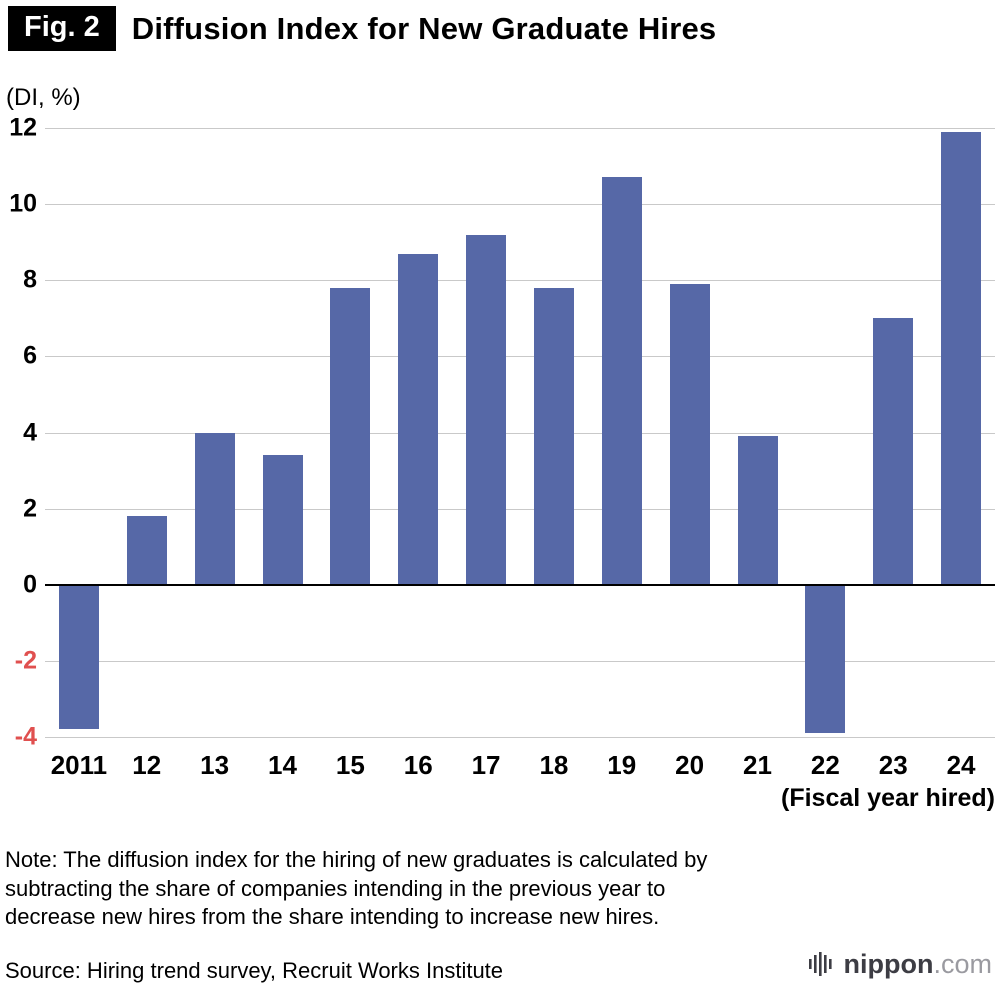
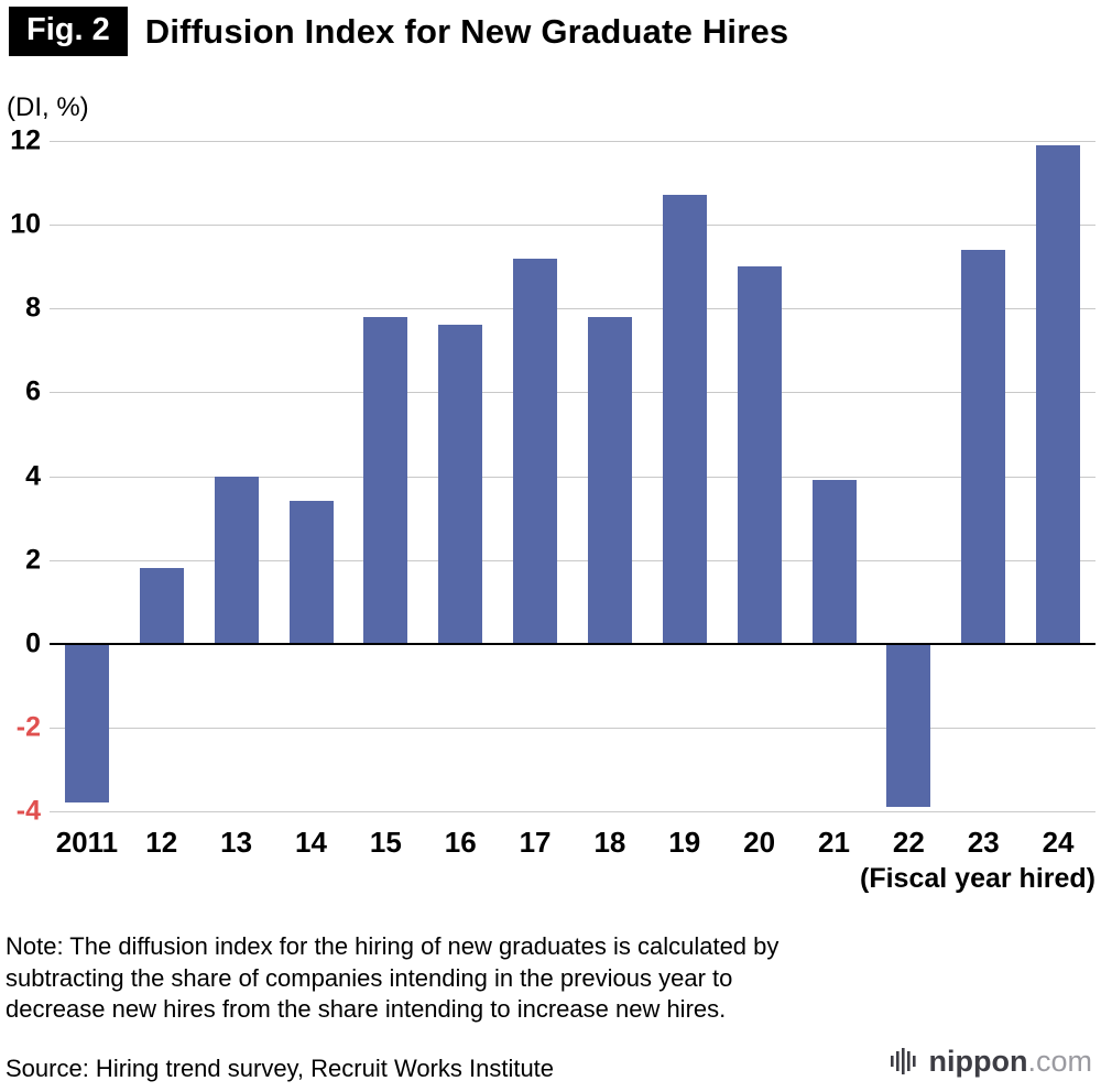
16: 8.7 -> 7.6
20: 7.9 -> 9.0
23: 7.0 -> 9.4
